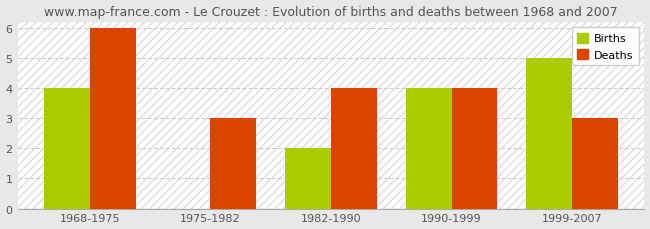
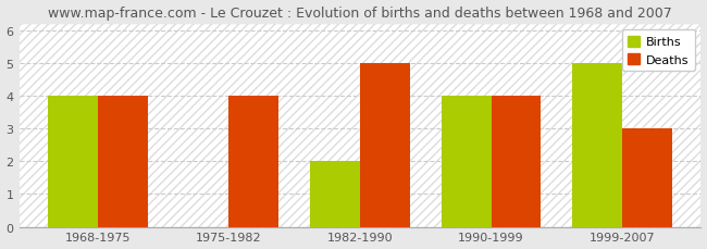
Deaths/1968-1975: 6 -> 4
Deaths/1975-1982: 3 -> 4
Deaths/1982-1990: 4 -> 5
